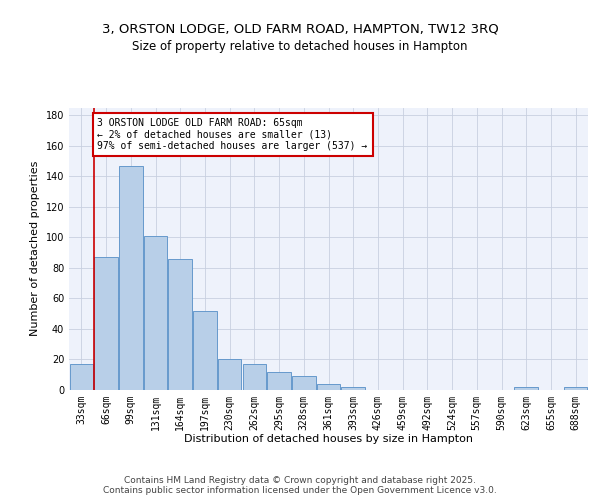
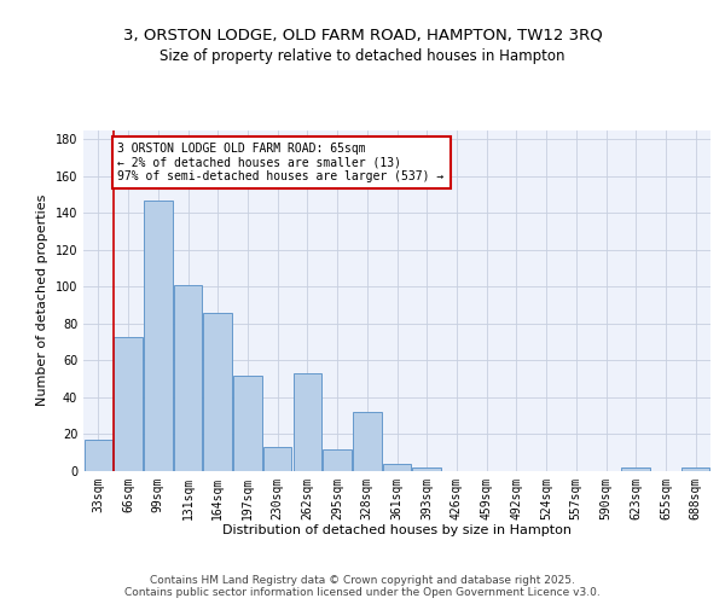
66sqm: 87 -> 73
230sqm: 20 -> 13
262sqm: 17 -> 53
328sqm: 9 -> 32
